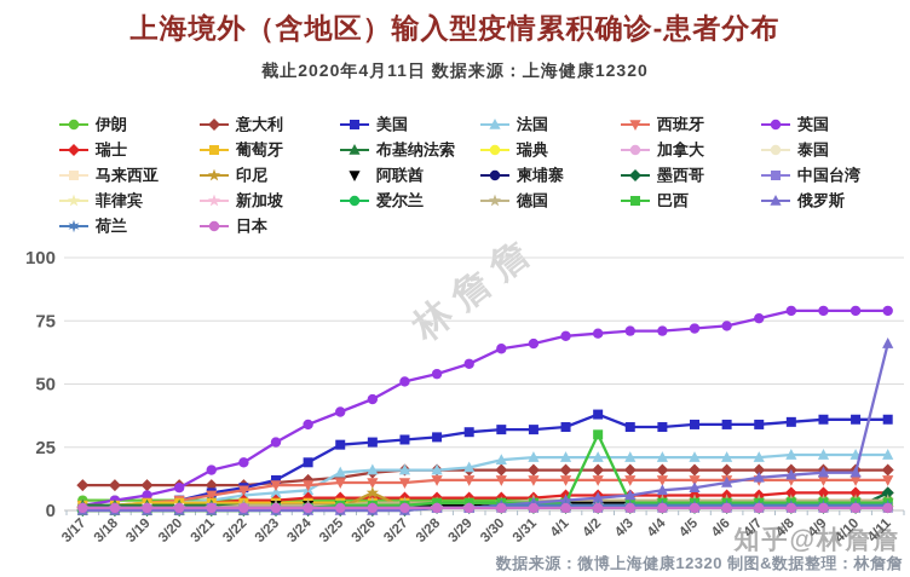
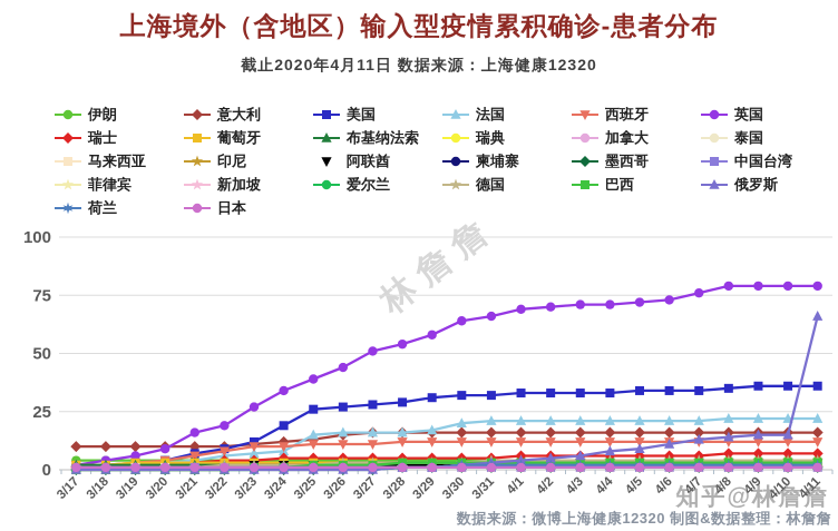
印尼/3/26: 7 -> 1
美国/4/2: 38 -> 33
巴西/4/2: 30 -> 3
墨西哥/4/11: 7 -> 1
